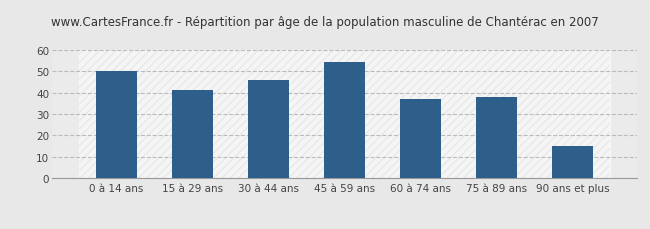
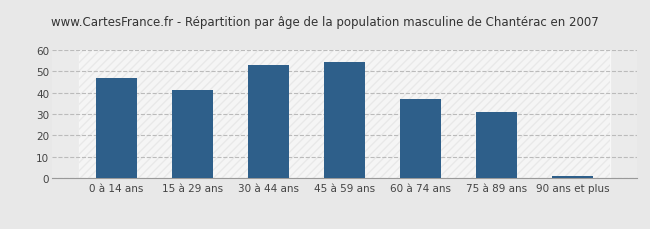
0 à 14 ans: 50 -> 47
30 à 44 ans: 46 -> 53
75 à 89 ans: 38 -> 31
90 ans et plus: 15 -> 1
